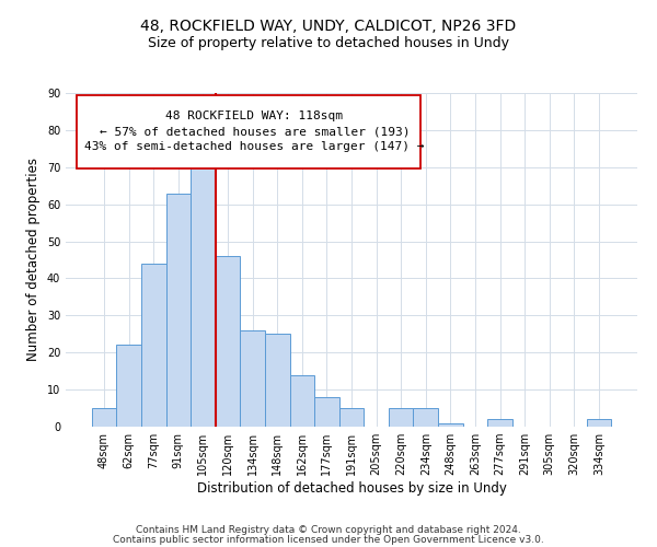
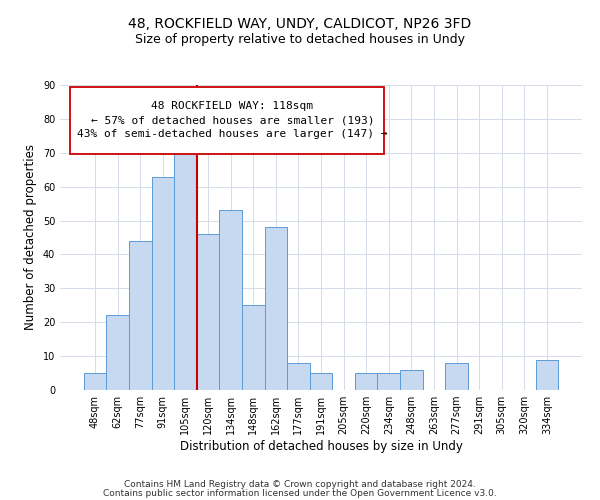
134sqm: 26 -> 53
162sqm: 14 -> 48
248sqm: 1 -> 6
277sqm: 2 -> 8
334sqm: 2 -> 9
